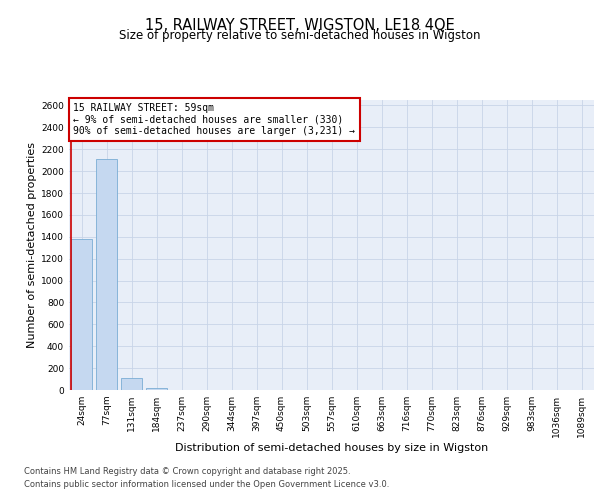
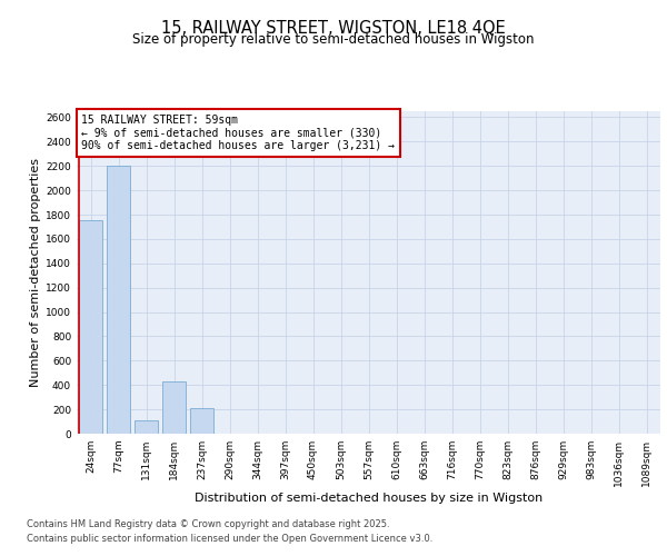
24sqm: 1380 -> 1750
77sqm: 2110 -> 2200
184sqm: 20 -> 430
237sqm: 0 -> 210
